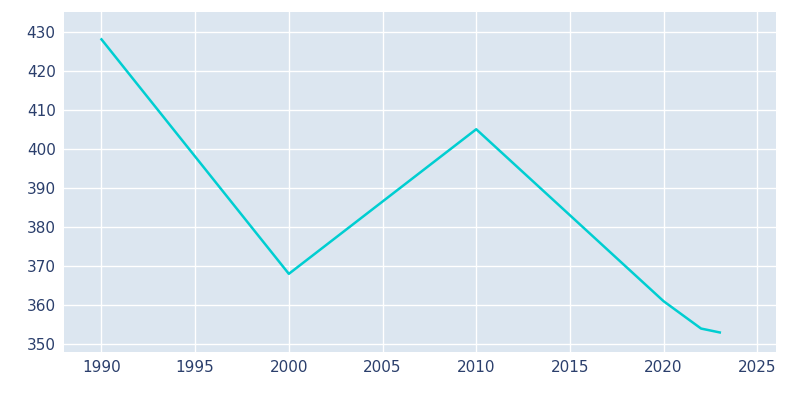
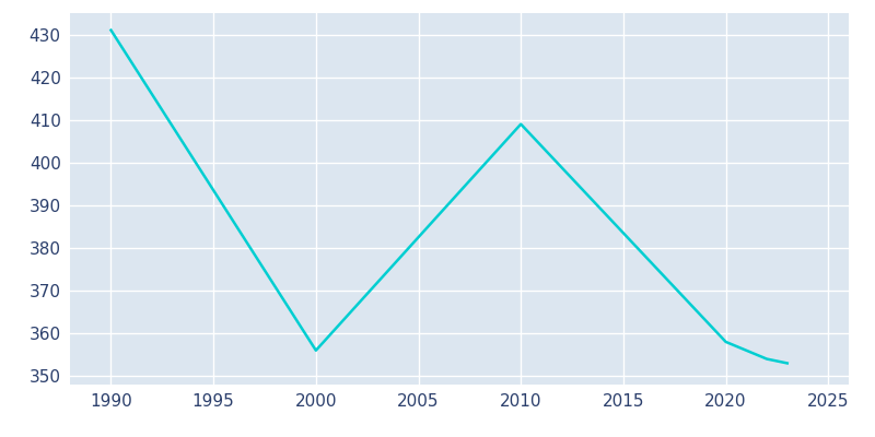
1990: 428 -> 431
2000: 368 -> 356
2010: 405 -> 409
2020: 361 -> 358
